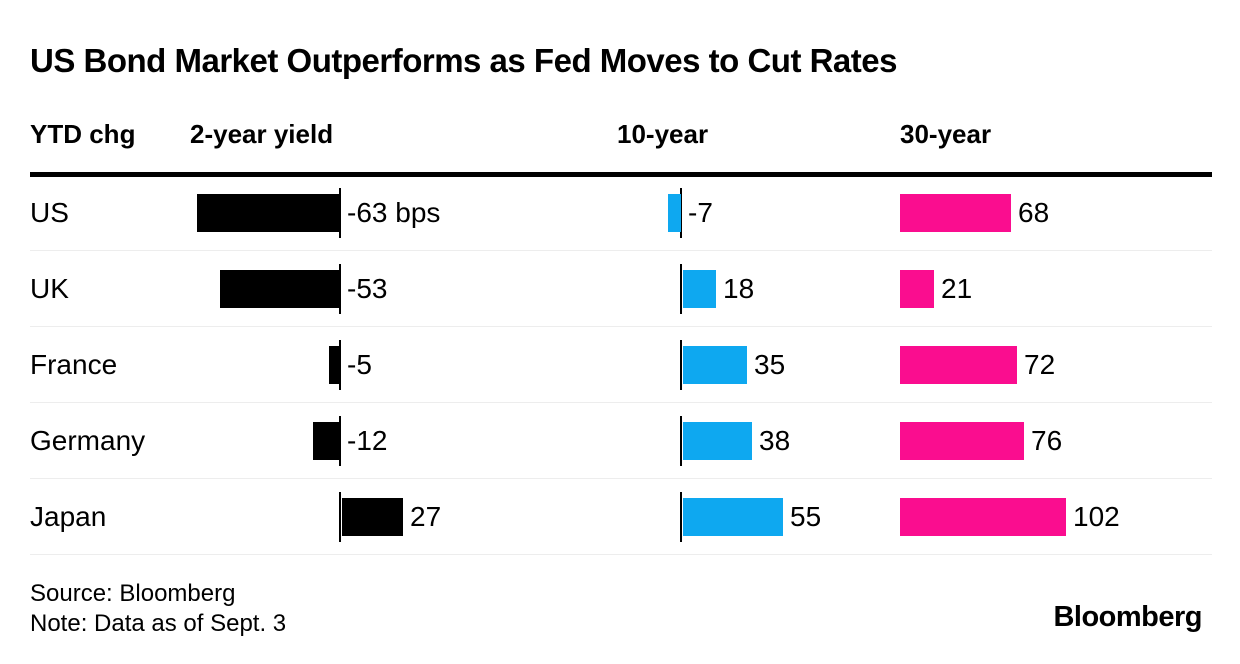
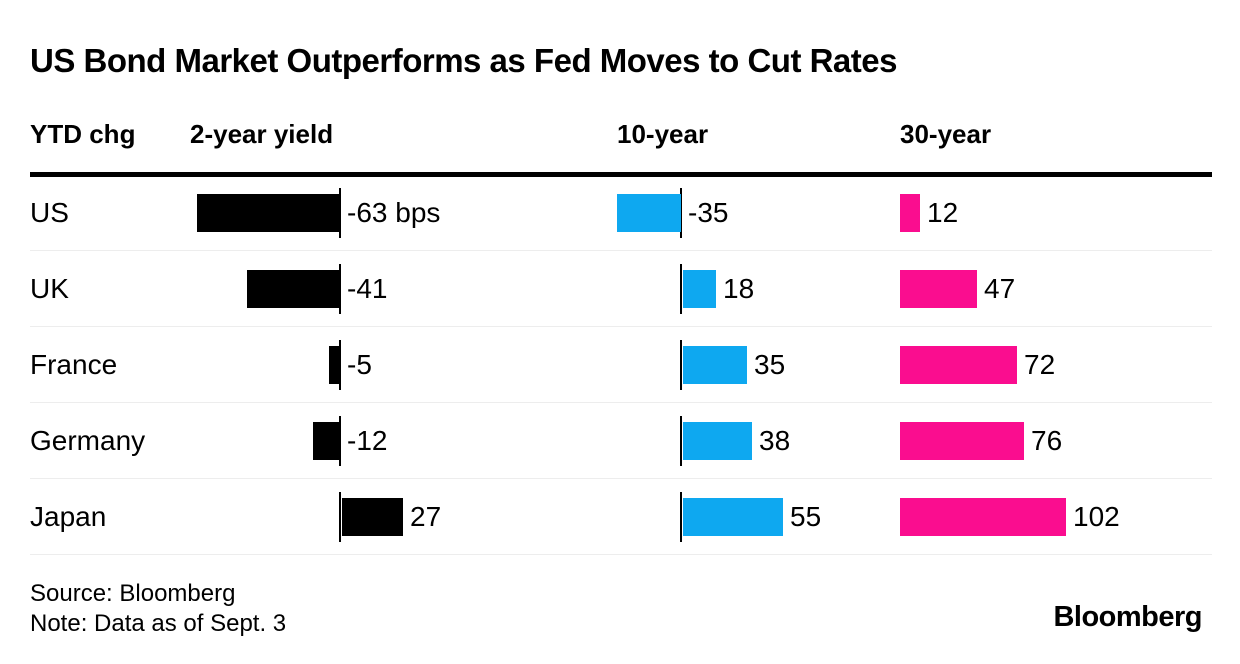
10-year/US: -7 -> -35
30-year/US: 68 -> 12
2-year yield/UK: -53 -> -41
30-year/UK: 21 -> 47
